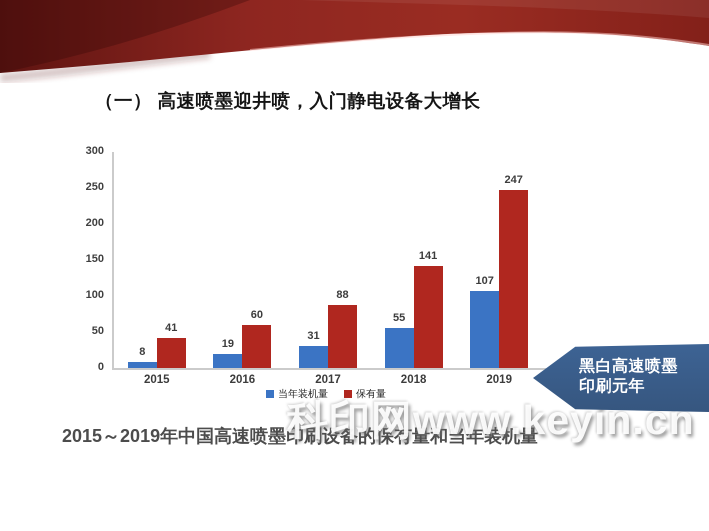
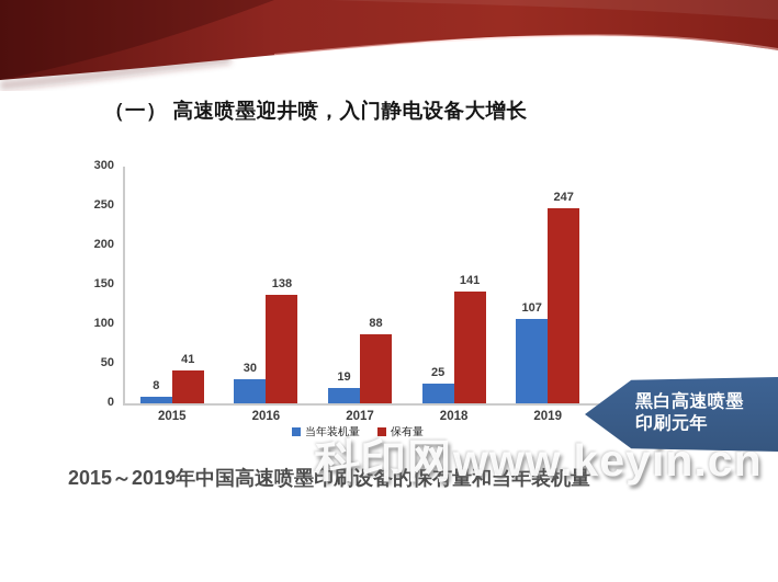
当年装机量/2016: 19 -> 30
保有量/2016: 60 -> 138
当年装机量/2017: 31 -> 19
当年装机量/2018: 55 -> 25
